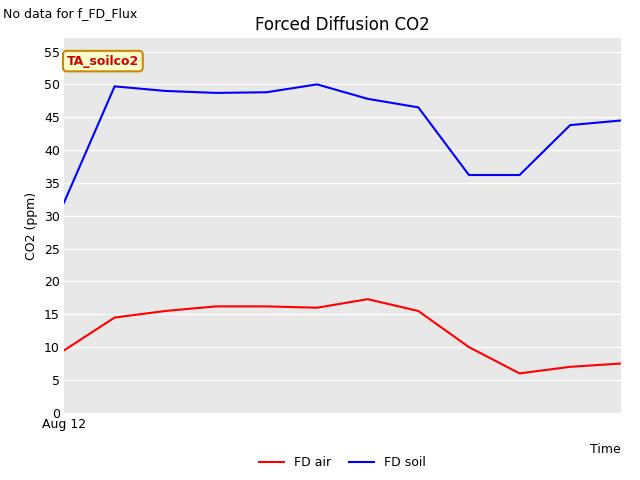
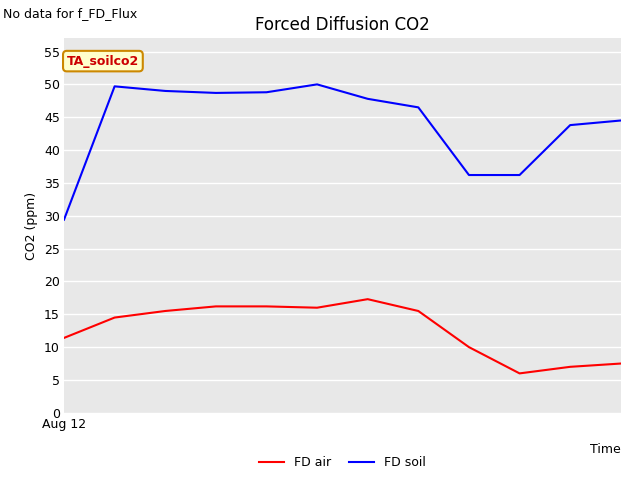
FD air/Aug 12: 9.5 -> 11.4
FD soil/Aug 12: 32.0 -> 29.4
